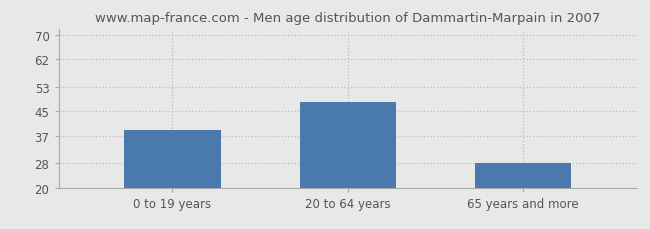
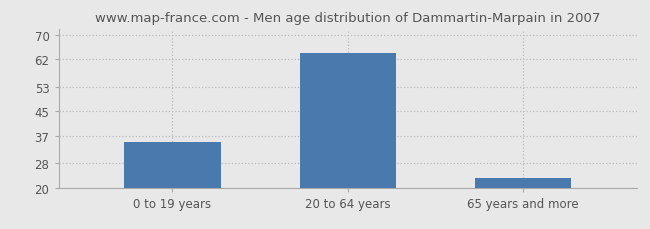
0 to 19 years: 39 -> 35
20 to 64 years: 48 -> 64
65 years and more: 28 -> 23
